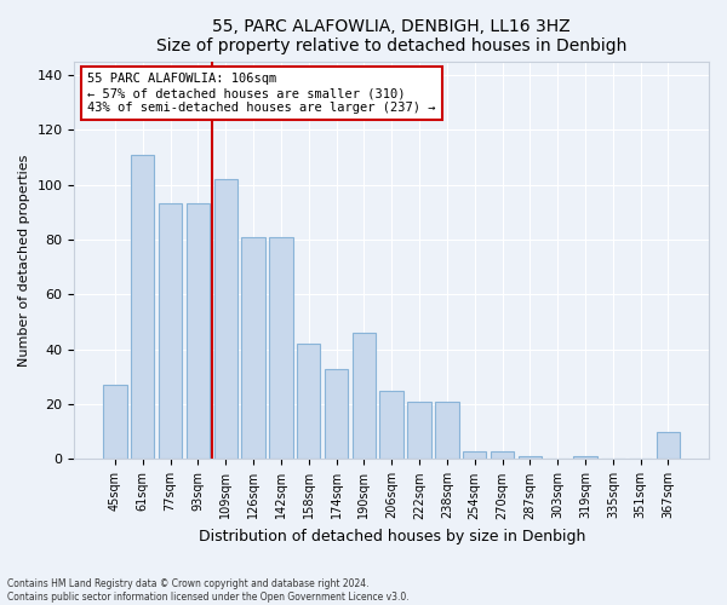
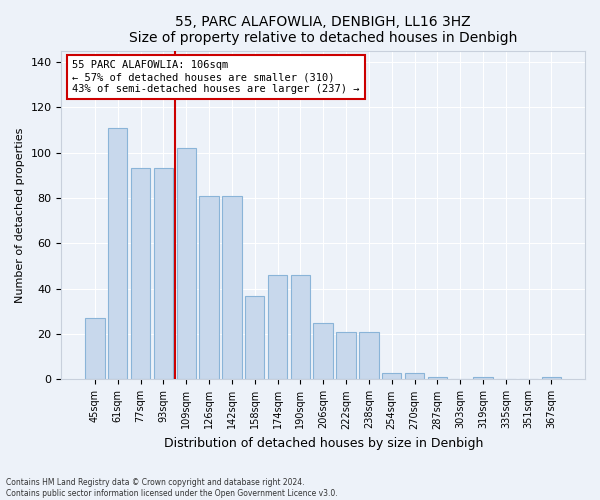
158sqm: 42 -> 37
174sqm: 33 -> 46
367sqm: 10 -> 1
